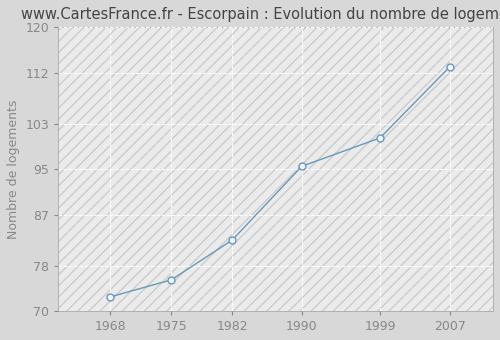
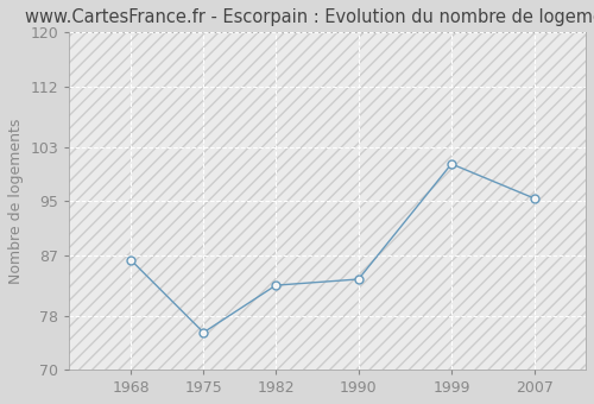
1968: 72.5 -> 86.2
1990: 95.5 -> 83.4
2007: 113.0 -> 95.4
